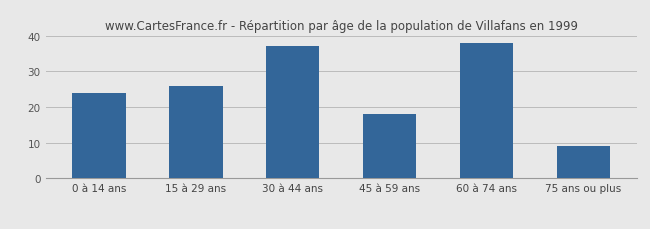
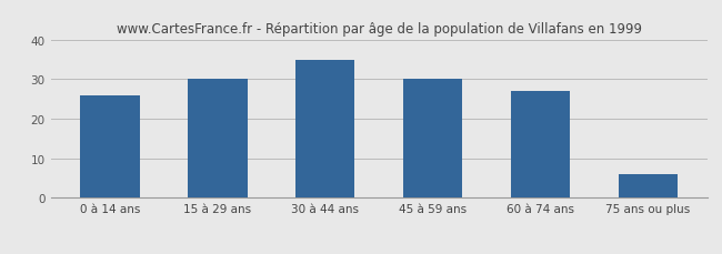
0 à 14 ans: 24 -> 26
15 à 29 ans: 26 -> 30
30 à 44 ans: 37 -> 35
45 à 59 ans: 18 -> 30
60 à 74 ans: 38 -> 27
75 ans ou plus: 9 -> 6
